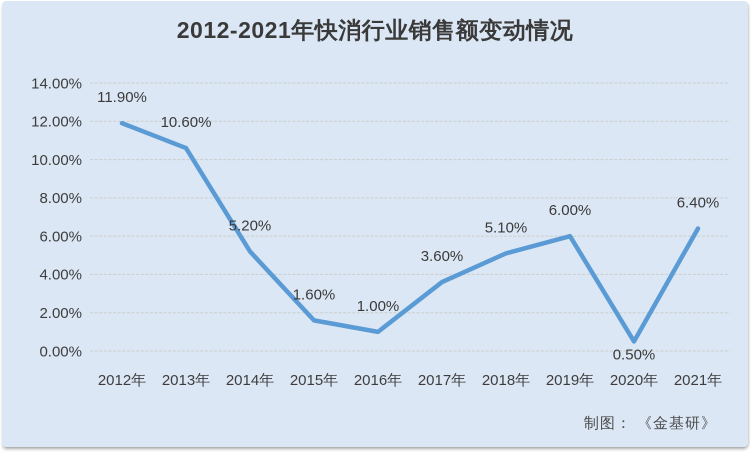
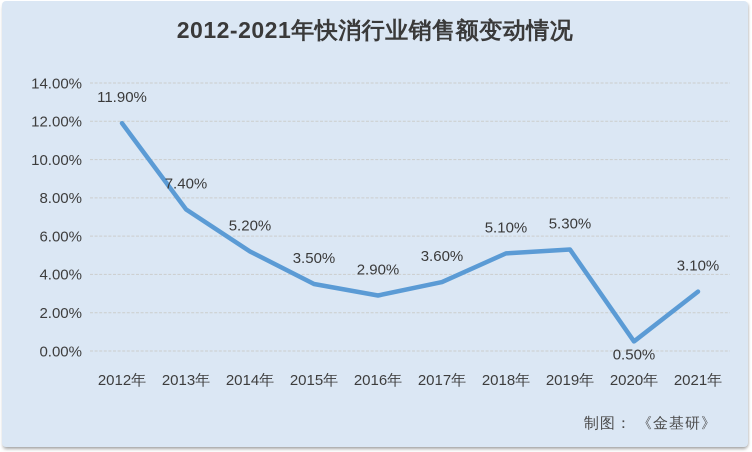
2013年: 10.60% -> 7.40%
2015年: 1.60% -> 3.50%
2016年: 1.00% -> 2.90%
2019年: 6.00% -> 5.30%
2021年: 6.40% -> 3.10%
